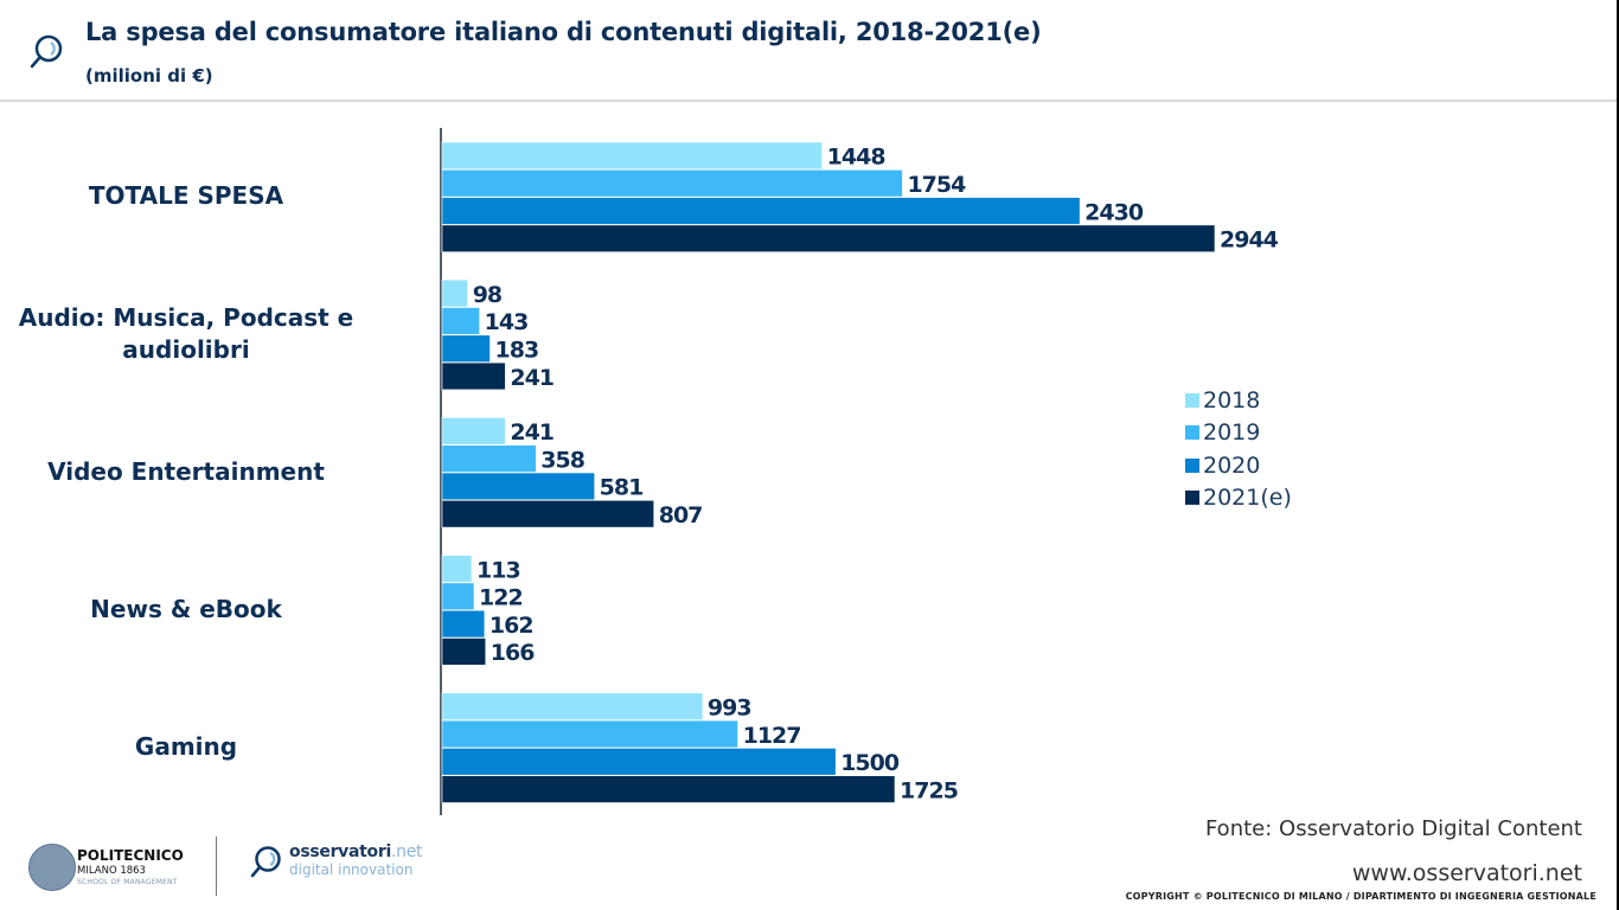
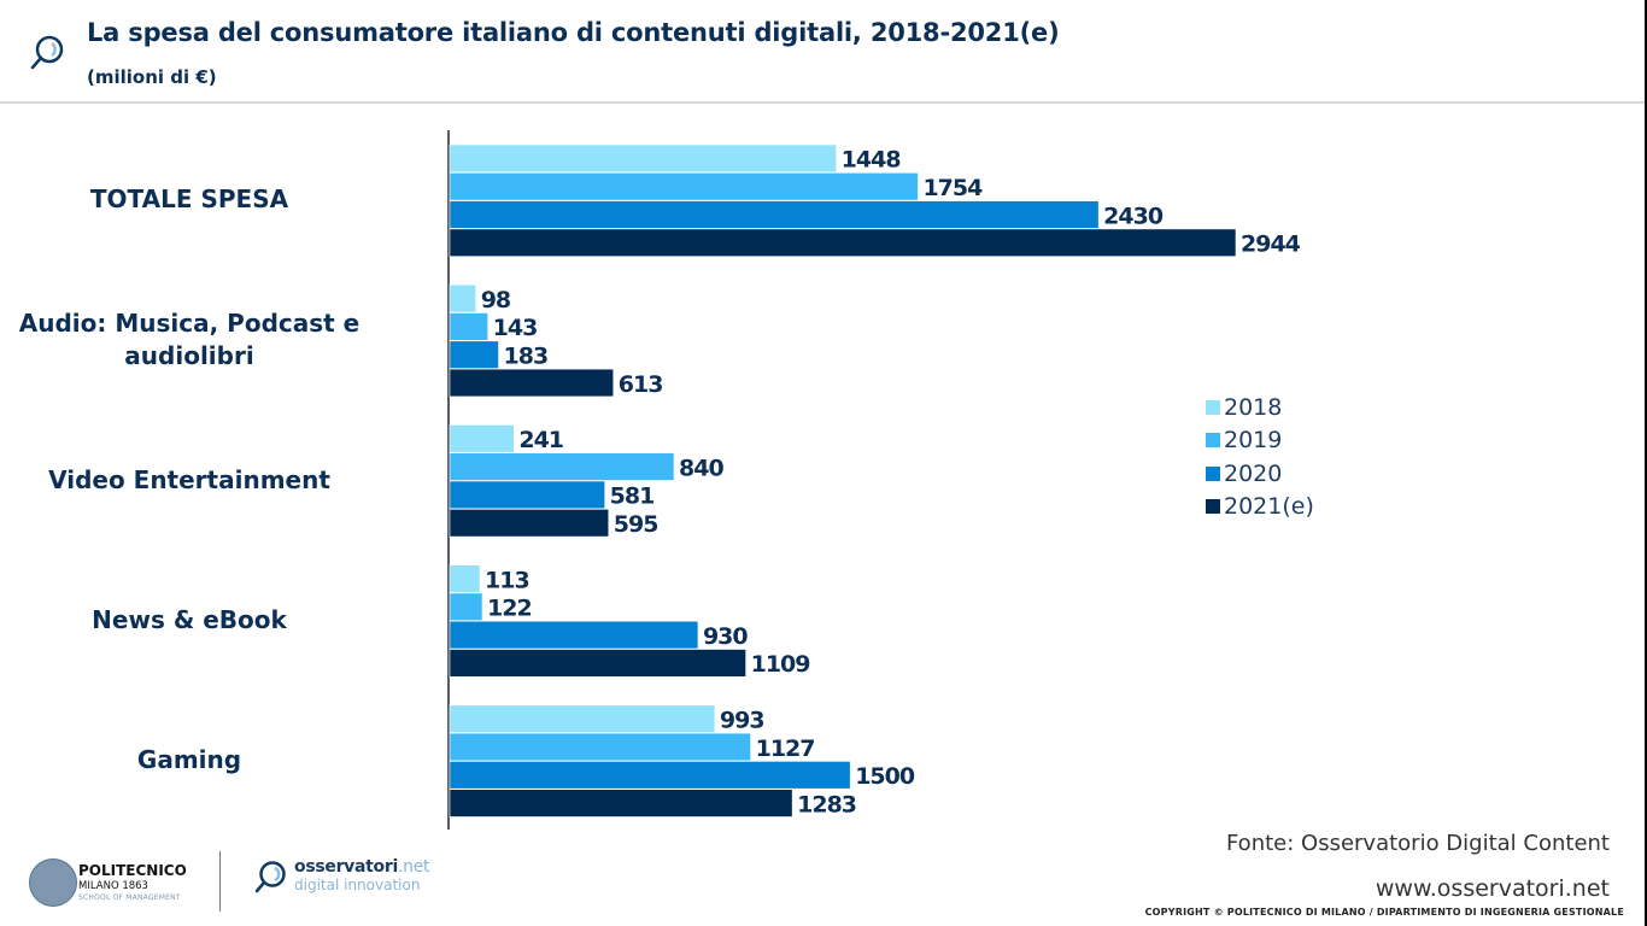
2021(e)/Audio: Musica, Podcast e audiolibri: 241 -> 613
2019/Video Entertainment: 358 -> 840
2021(e)/Video Entertainment: 807 -> 595
2020/News & eBook: 162 -> 930
2021(e)/News & eBook: 166 -> 1109
2021(e)/Gaming: 1725 -> 1283
